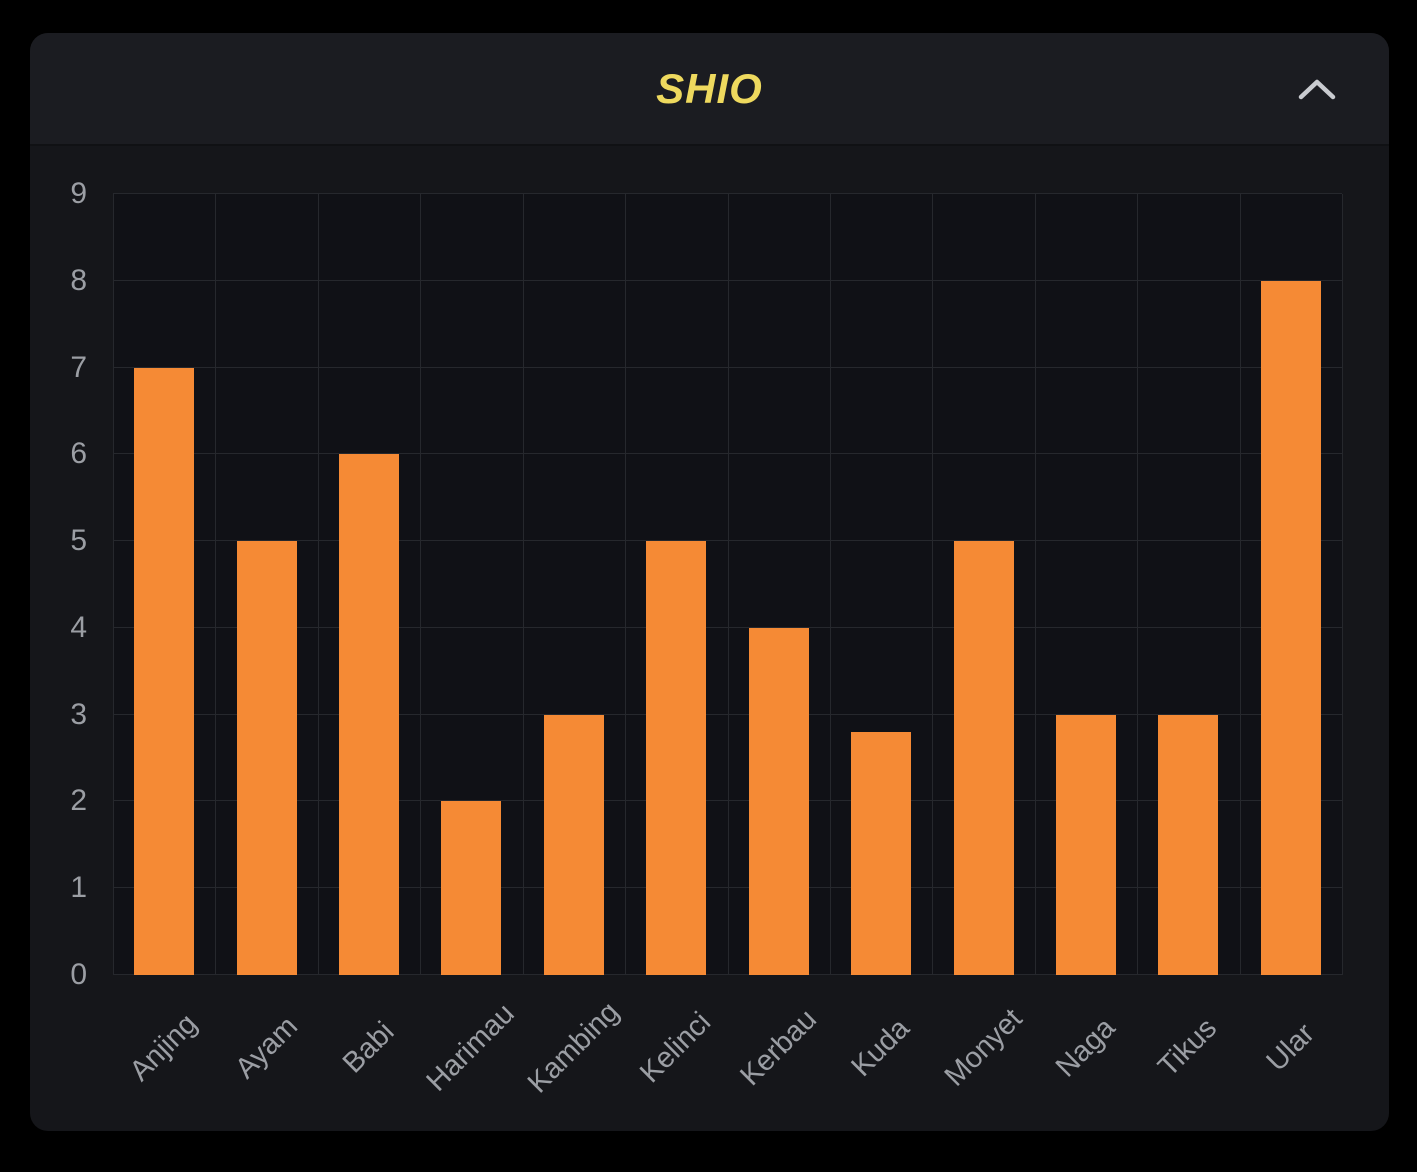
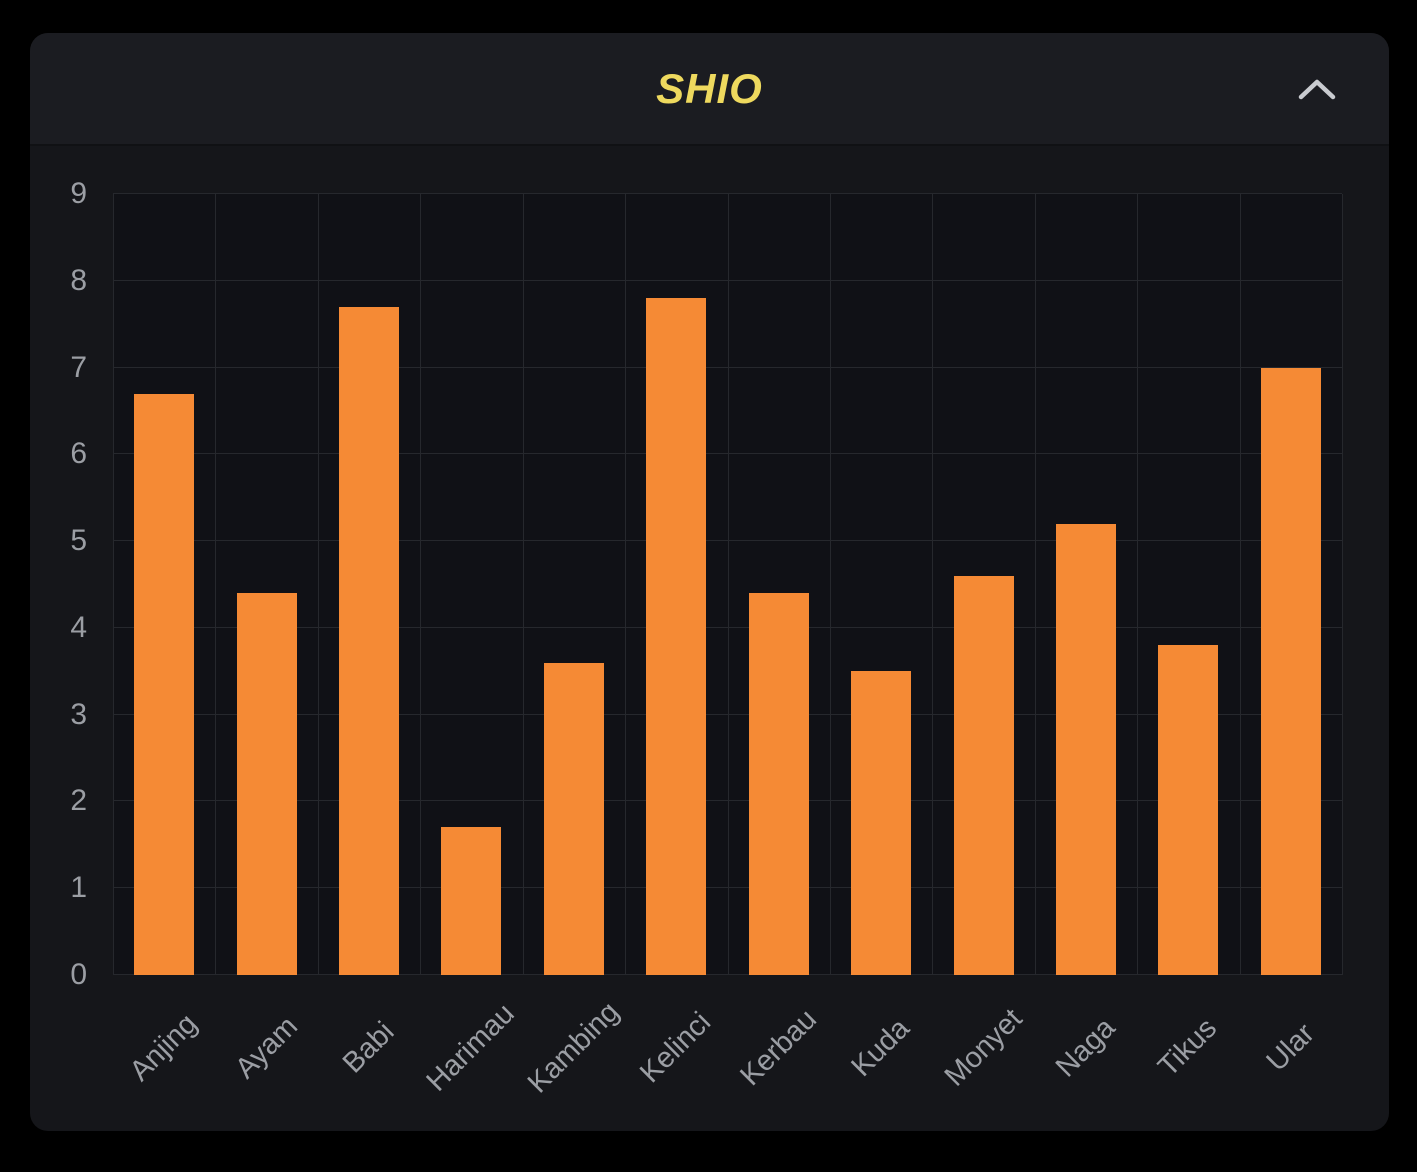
Anjing: 7.0 -> 6.7
Ayam: 5.0 -> 4.4
Babi: 6.0 -> 7.7
Harimau: 2.0 -> 1.7
Kambing: 3.0 -> 3.6
Kelinci: 5.0 -> 7.8
Kerbau: 4.0 -> 4.4
Kuda: 2.8 -> 3.5
Monyet: 5.0 -> 4.6
Naga: 3.0 -> 5.2
Tikus: 3.0 -> 3.8
Ular: 8.0 -> 7.0
